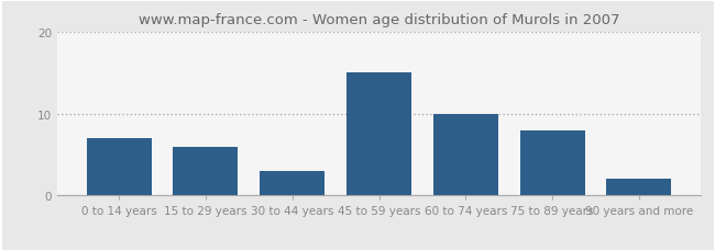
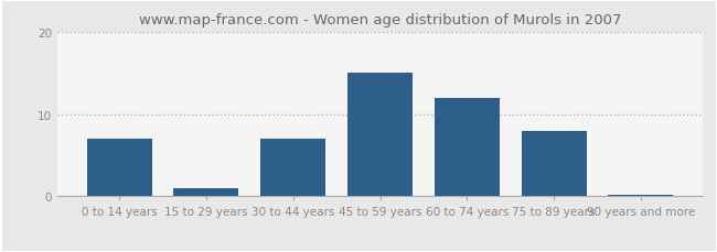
15 to 29 years: 6.0 -> 1.0
30 to 44 years: 3.0 -> 7.0
60 to 74 years: 10.0 -> 12.0
90 years and more: 2.0 -> 0.2
